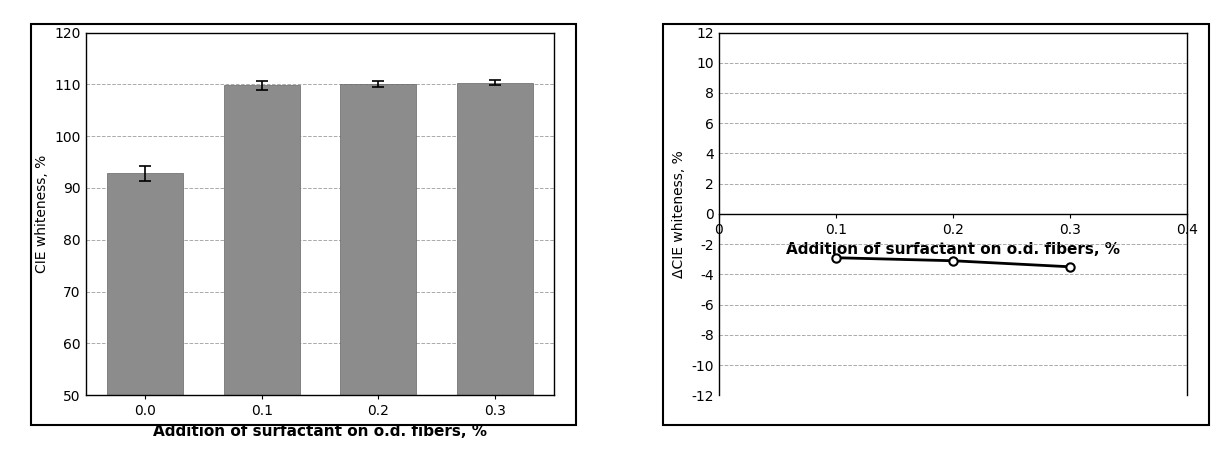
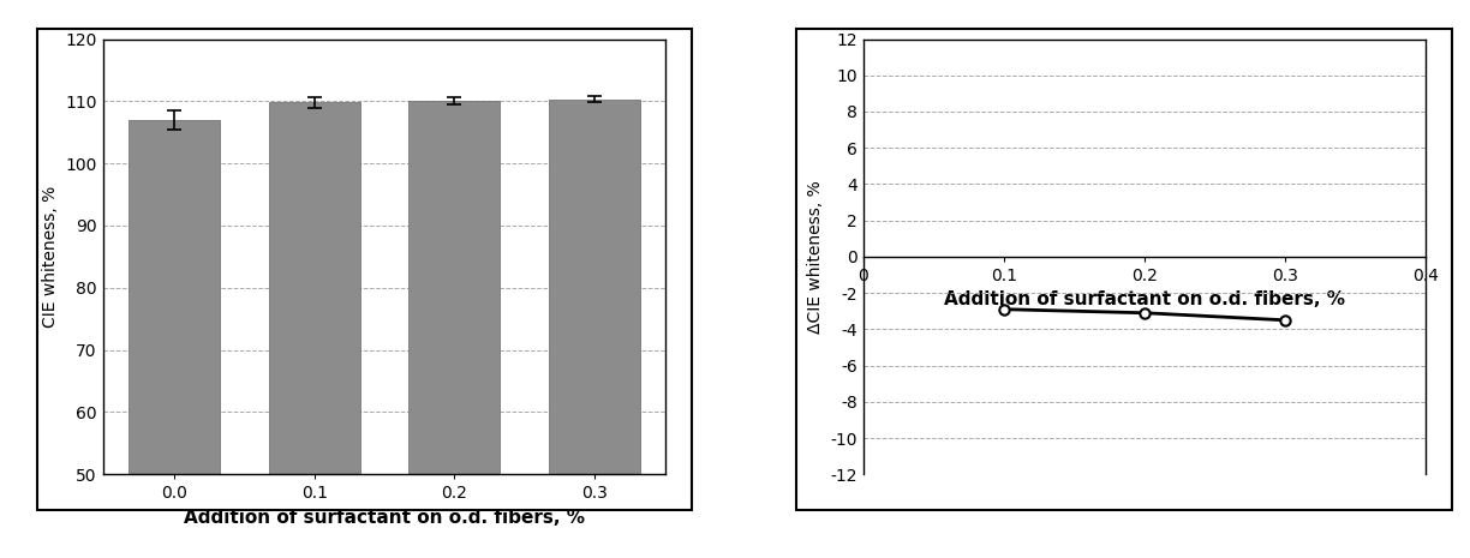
0.0: 92.8 -> 107.0
